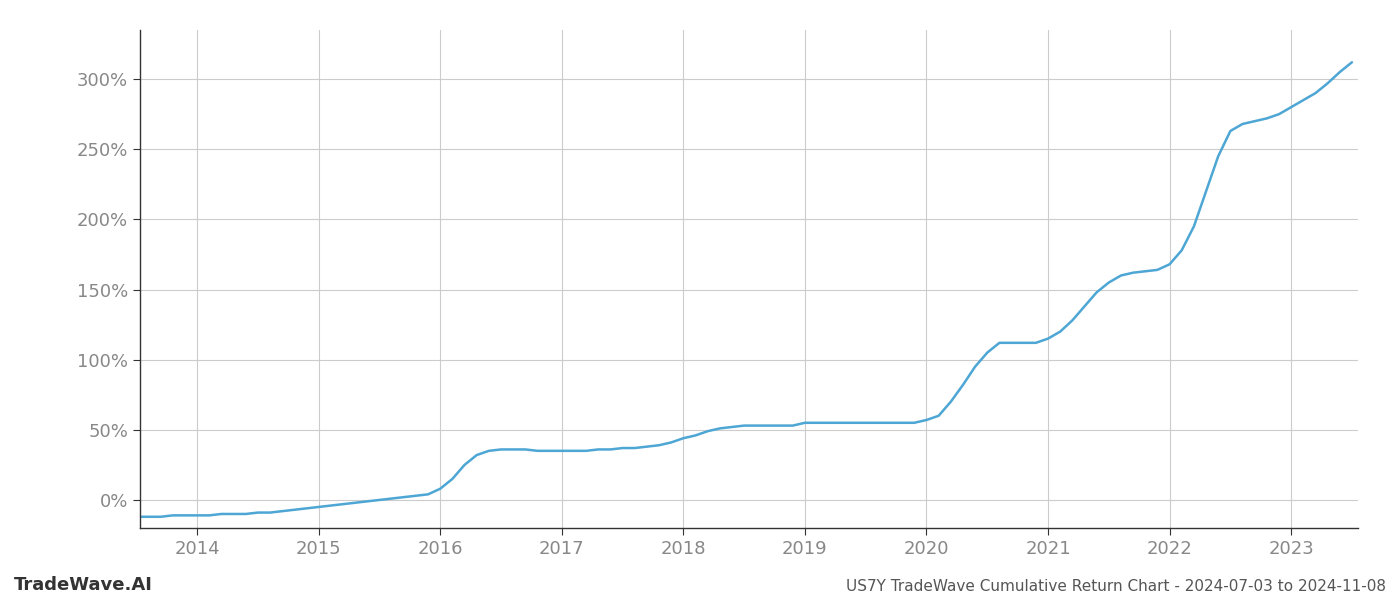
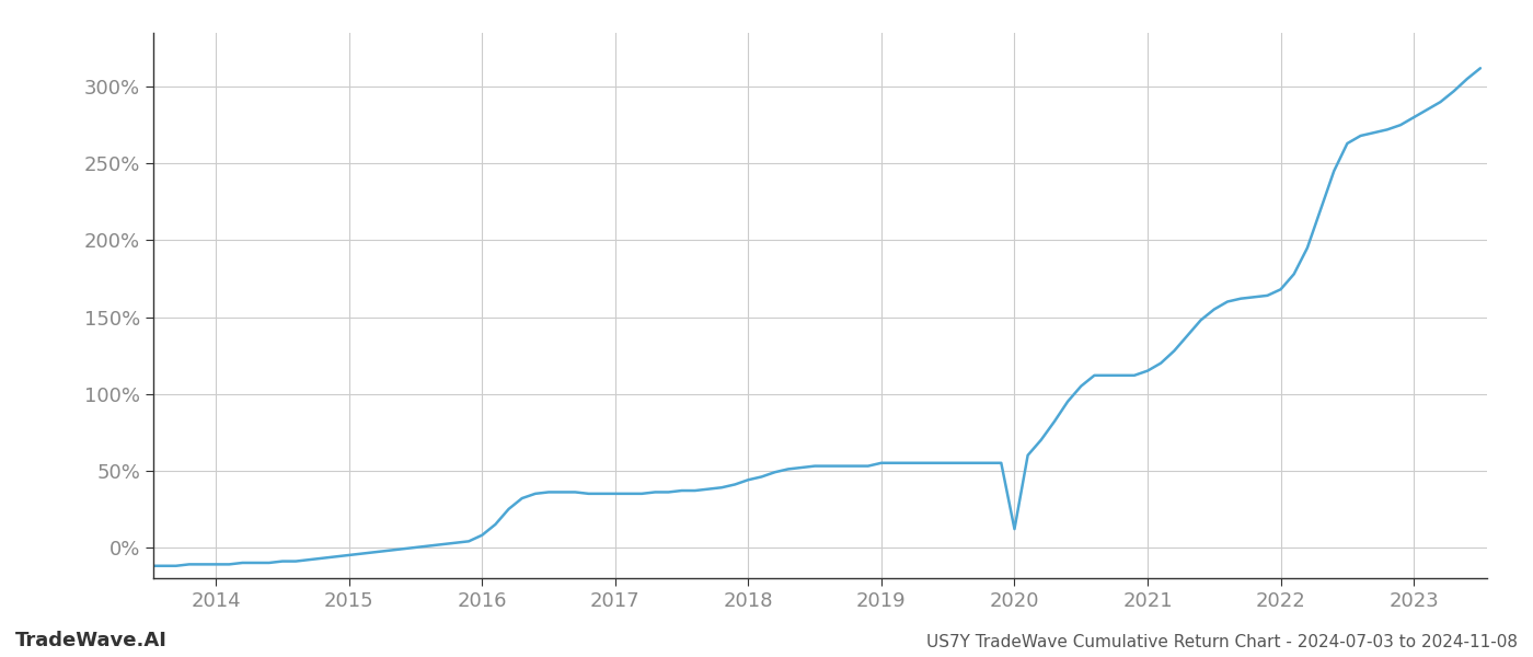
2020: 57% -> 12%
